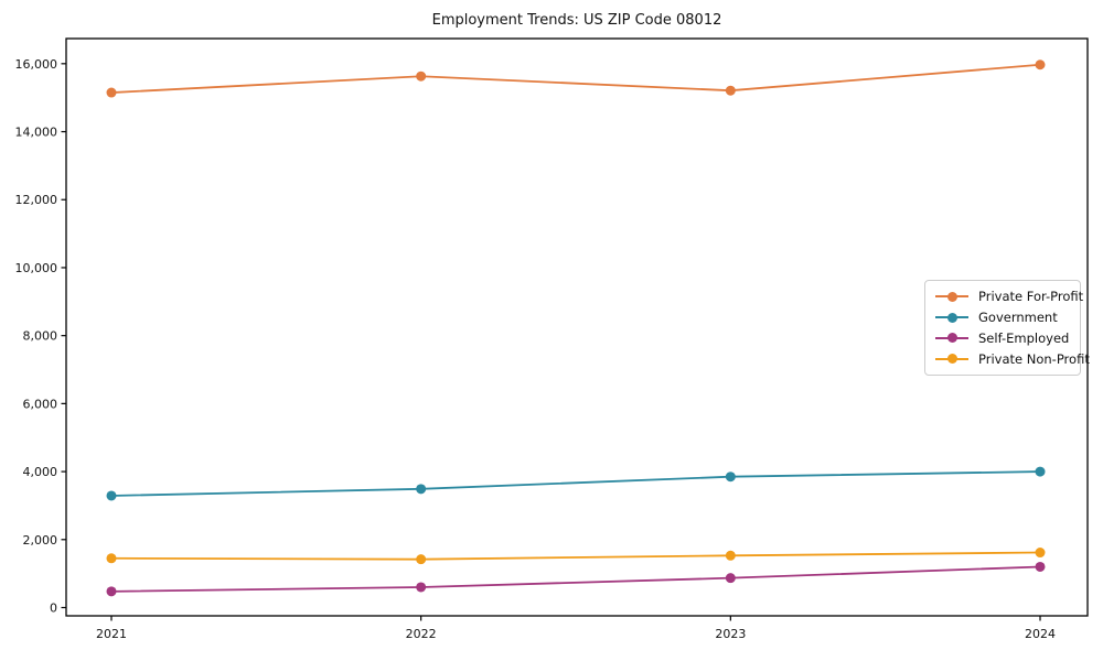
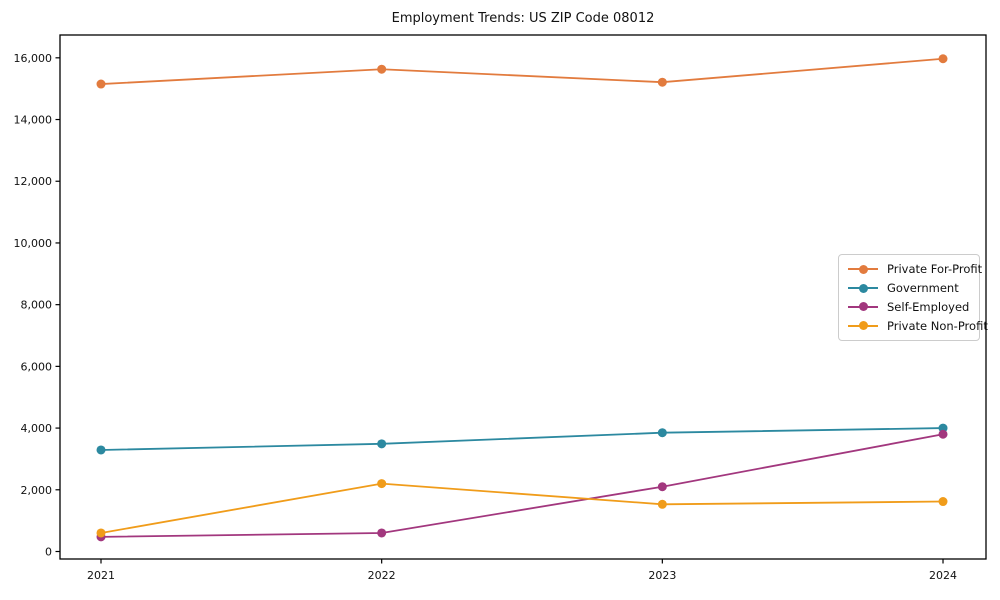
Private Non-Profit/2021: 1400 -> 600
Private Non-Profit/2022: 1400 -> 2200
Self-Employed/2023: 900 -> 2100
Self-Employed/2024: 1200 -> 3800
